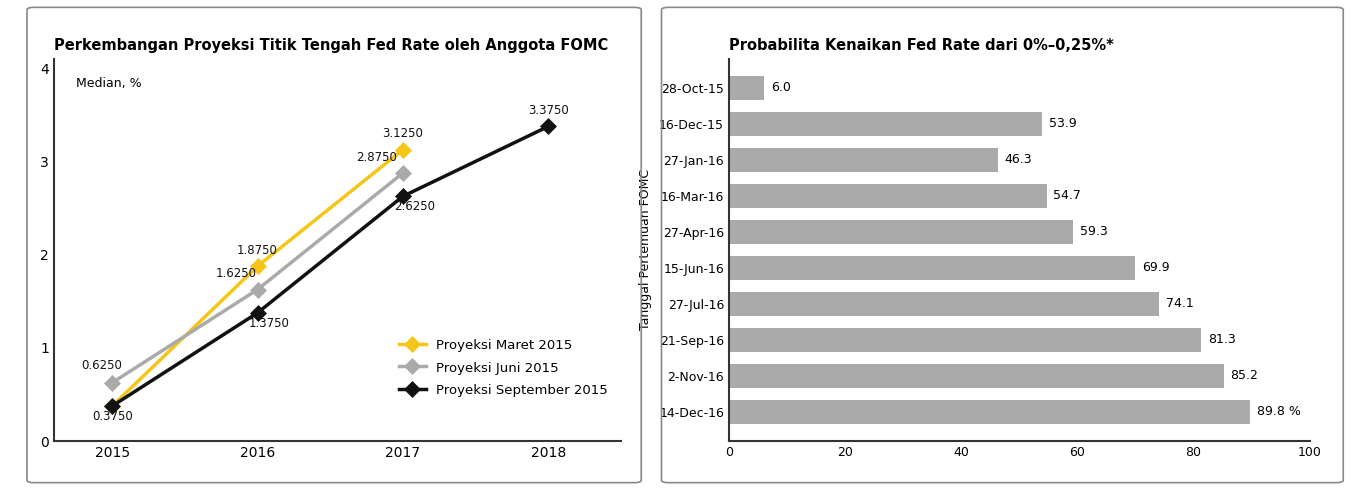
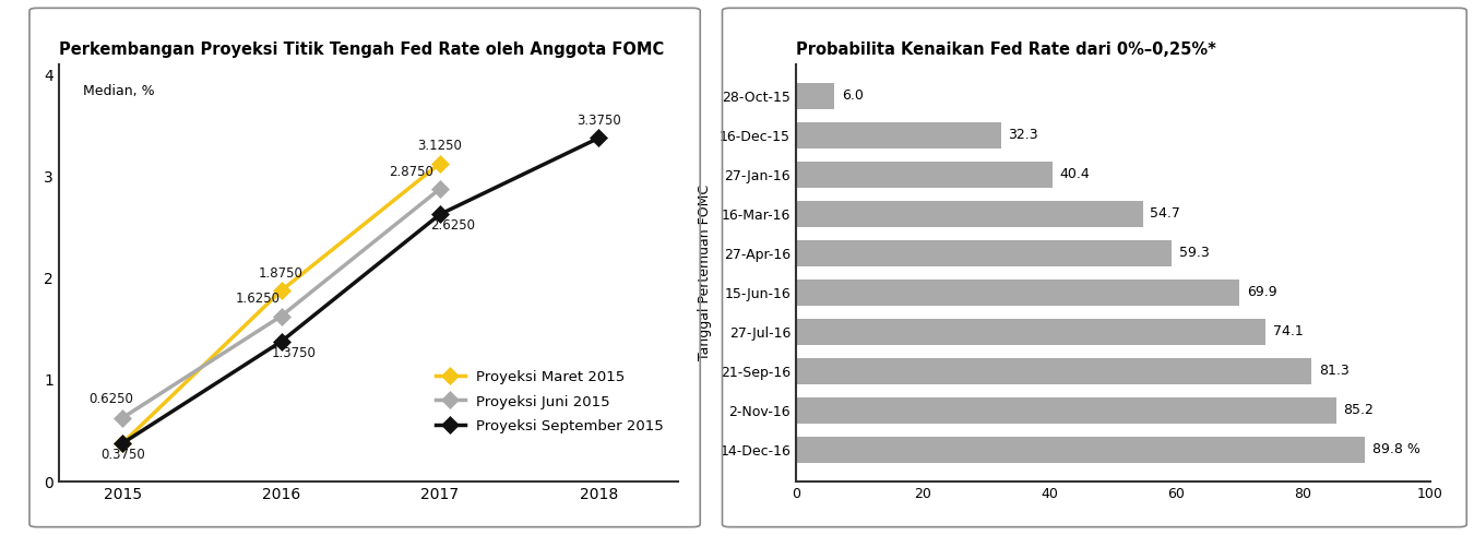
Probabilita Kenaikan Fed Rate dari 0%–0,25%*/16-Dec-15: 53.9 -> 32.3
Probabilita Kenaikan Fed Rate dari 0%–0,25%*/27-Jan-16: 46.3 -> 40.4
